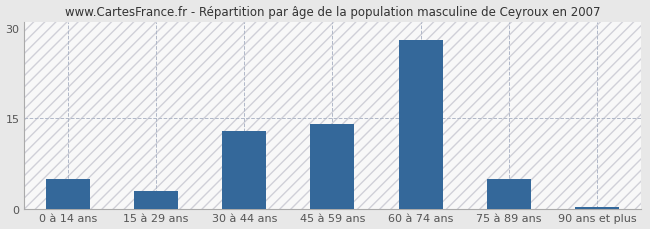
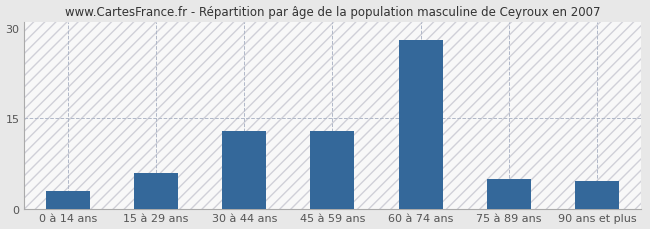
0 à 14 ans: 5.0 -> 3.0
15 à 29 ans: 3.0 -> 6.0
45 à 59 ans: 14.0 -> 13.0
90 ans et plus: 0.4 -> 4.6
